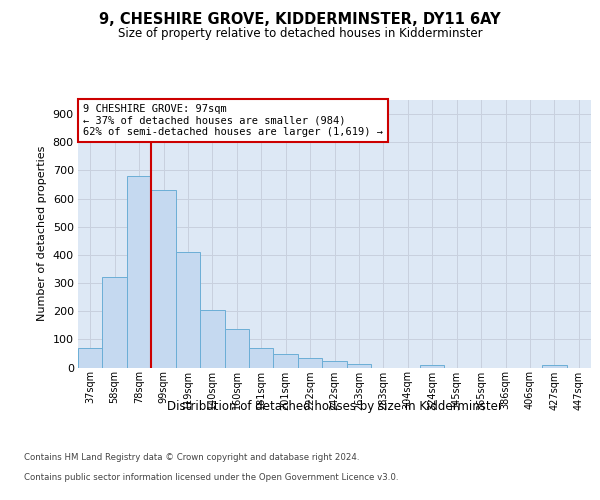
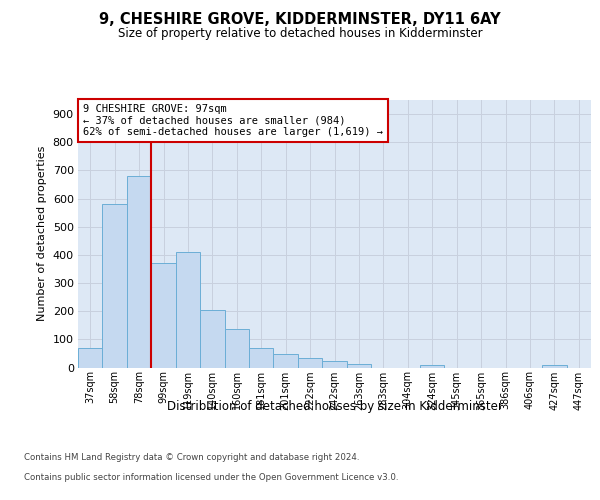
58sqm: 320 -> 580
99sqm: 630 -> 370
